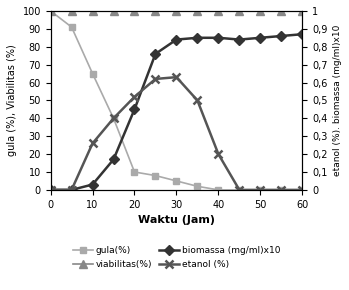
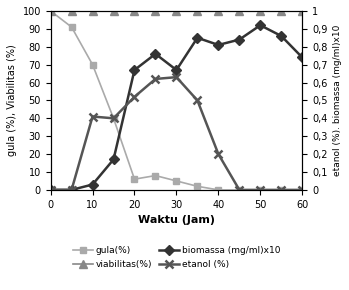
gula(%)/10: 65 -> 70
etanol (%)/10: 26 -> 41
gula(%)/20: 10 -> 6
biomassa (mg/ml)x10/20: 45 -> 67
biomassa (mg/ml)x10/30: 84 -> 67
biomassa (mg/ml)x10/40: 85 -> 81
biomassa (mg/ml)x10/50: 85 -> 92
biomassa (mg/ml)x10/60: 87 -> 74
